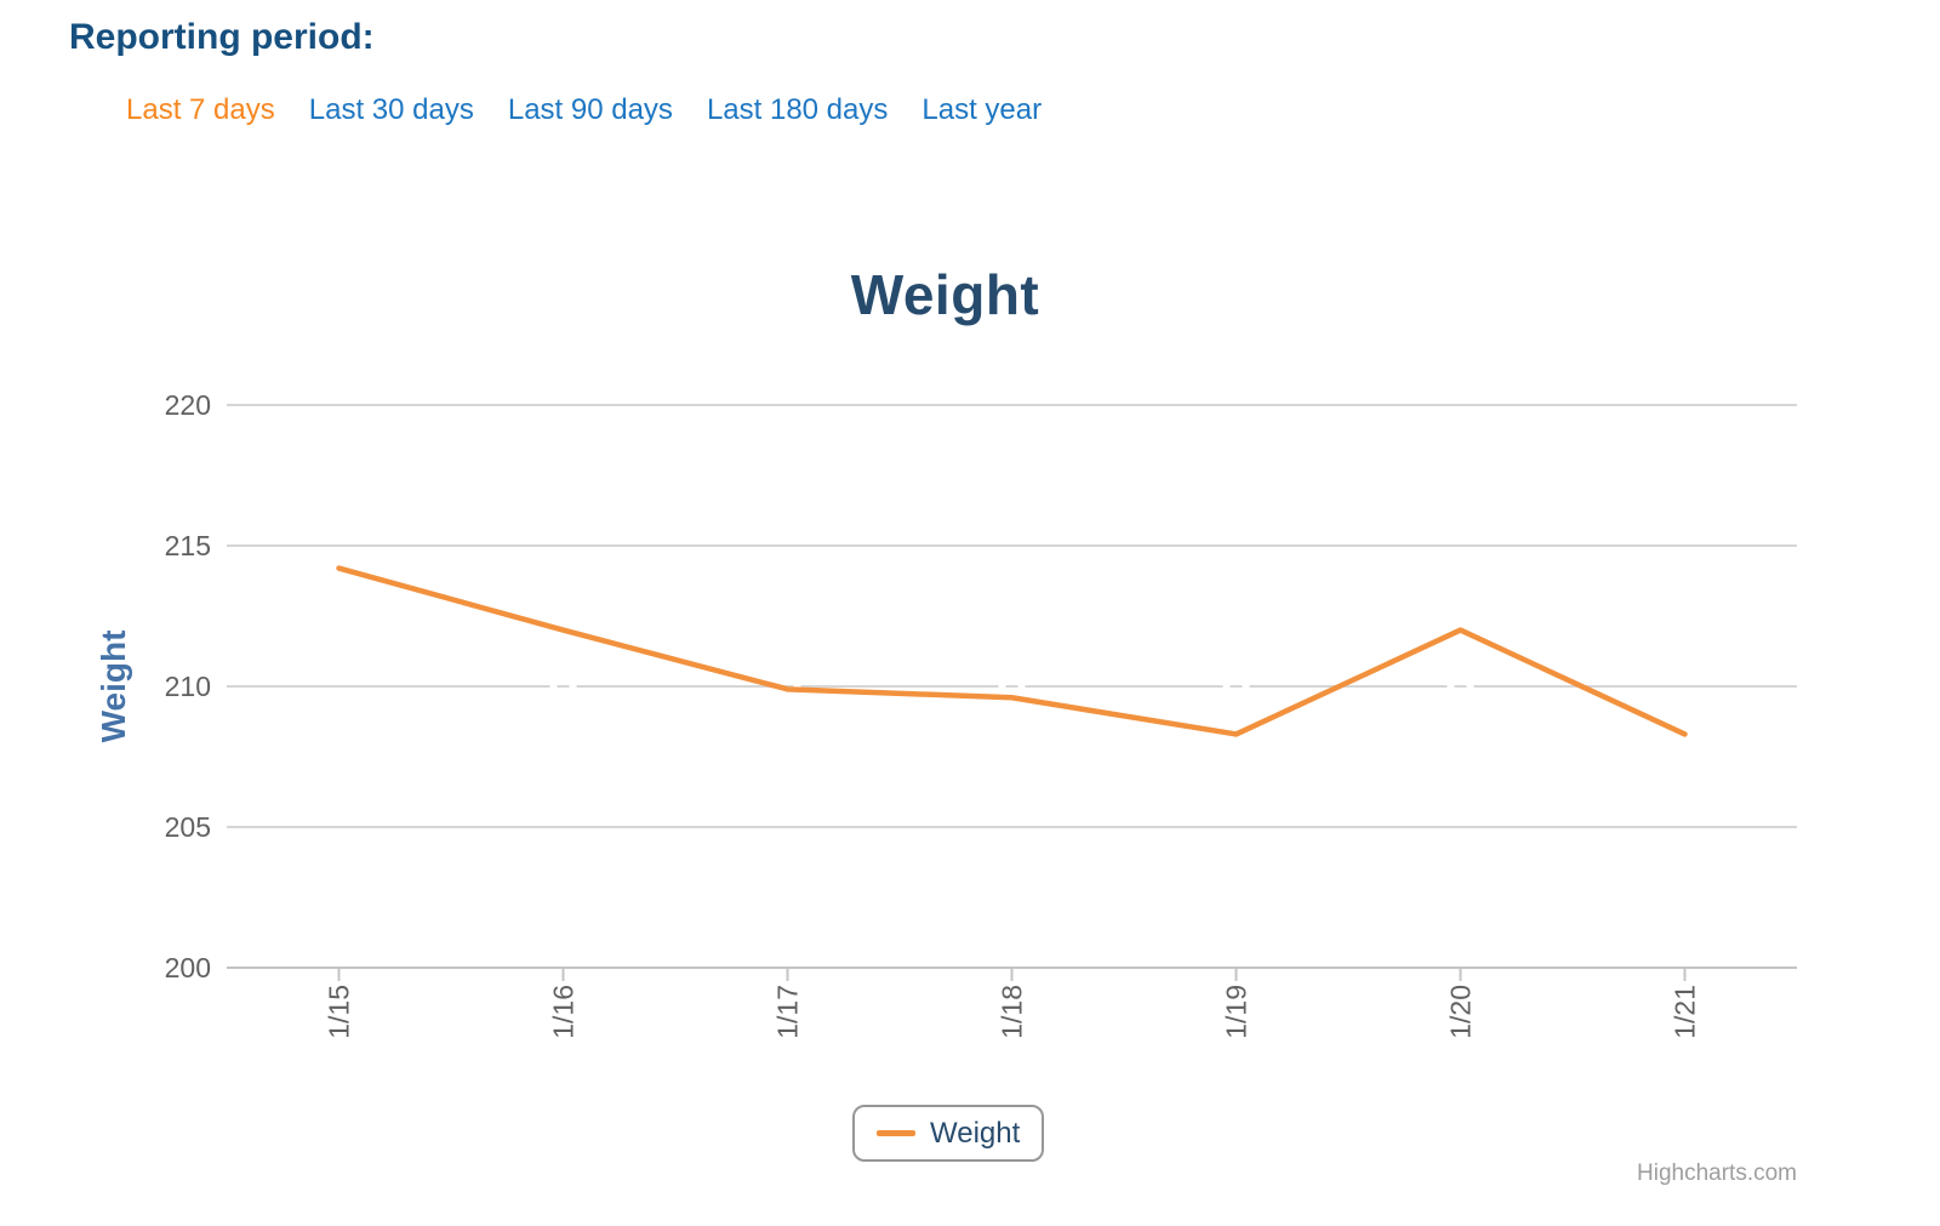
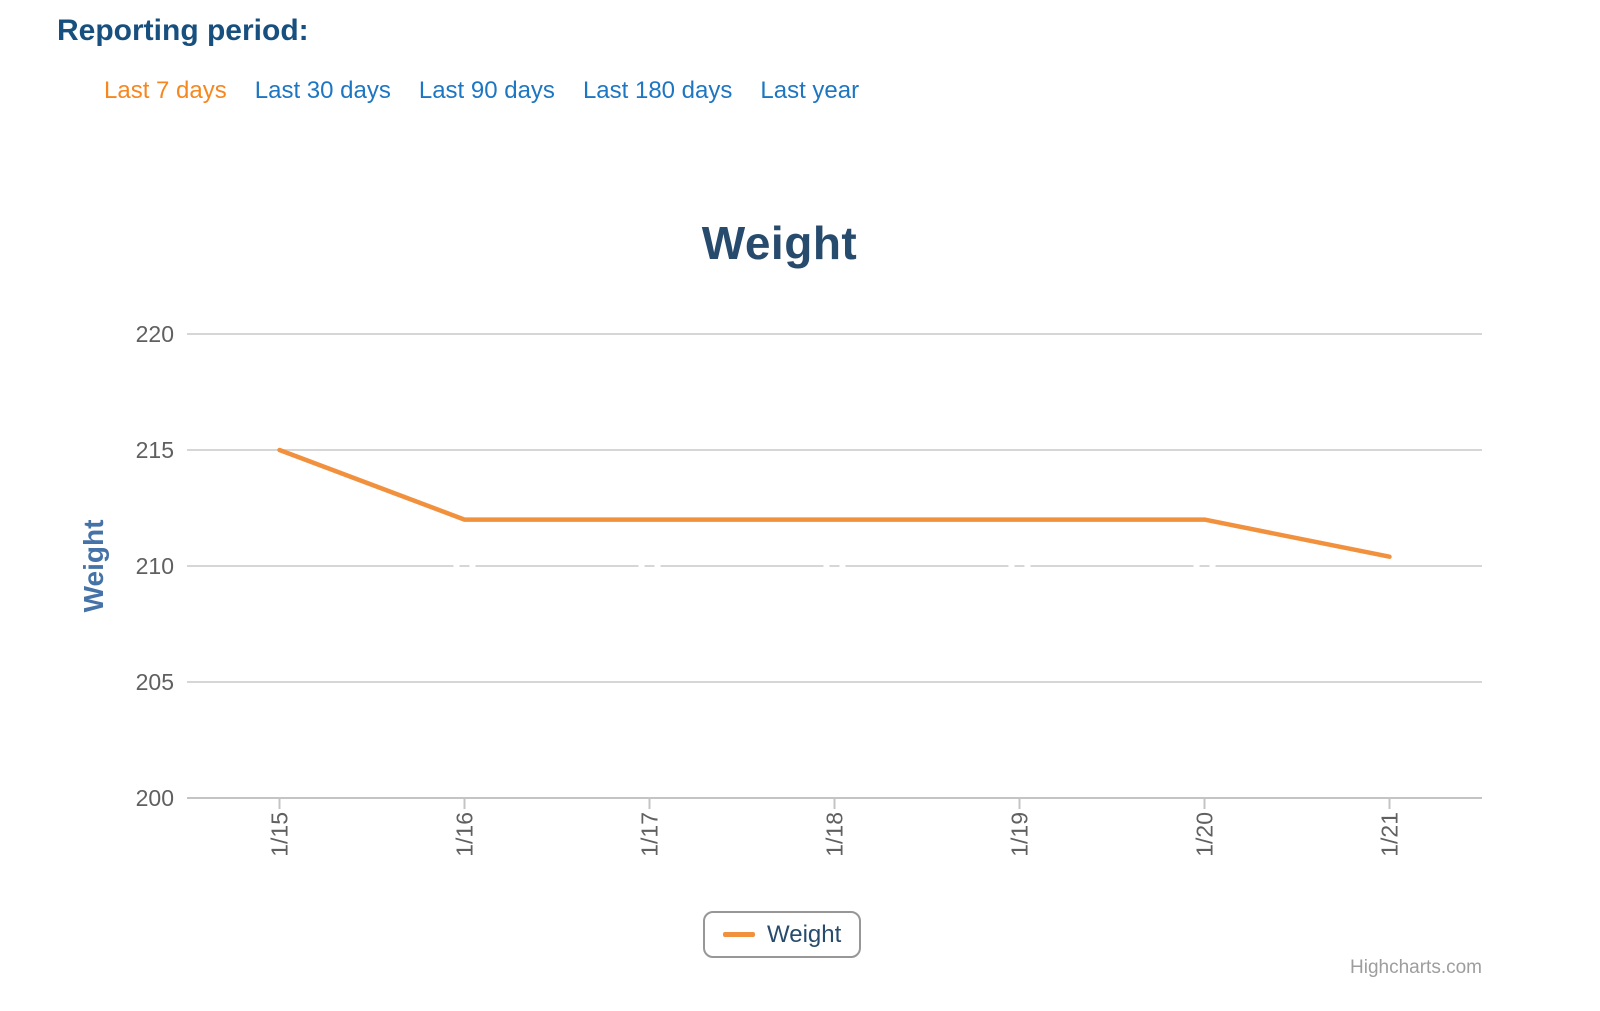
1/15: 214.2 -> 215.0
1/17: 209.9 -> 212.0
1/18: 209.6 -> 212.0
1/19: 208.3 -> 212.0
1/21: 208.3 -> 210.4
